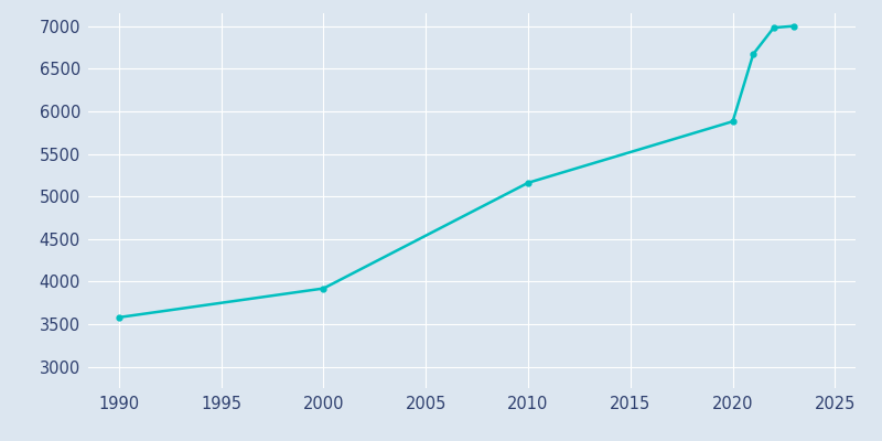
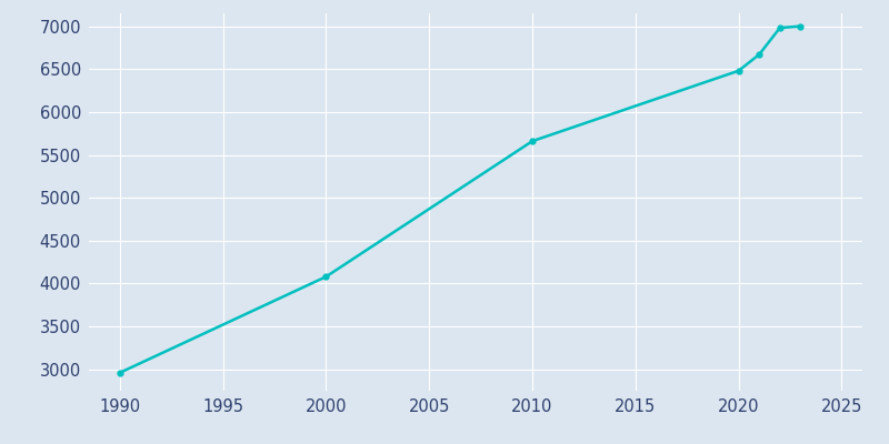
1990: 3580 -> 2960
2000: 3920 -> 4080
2010: 5160 -> 5660
2020: 5880 -> 6480
